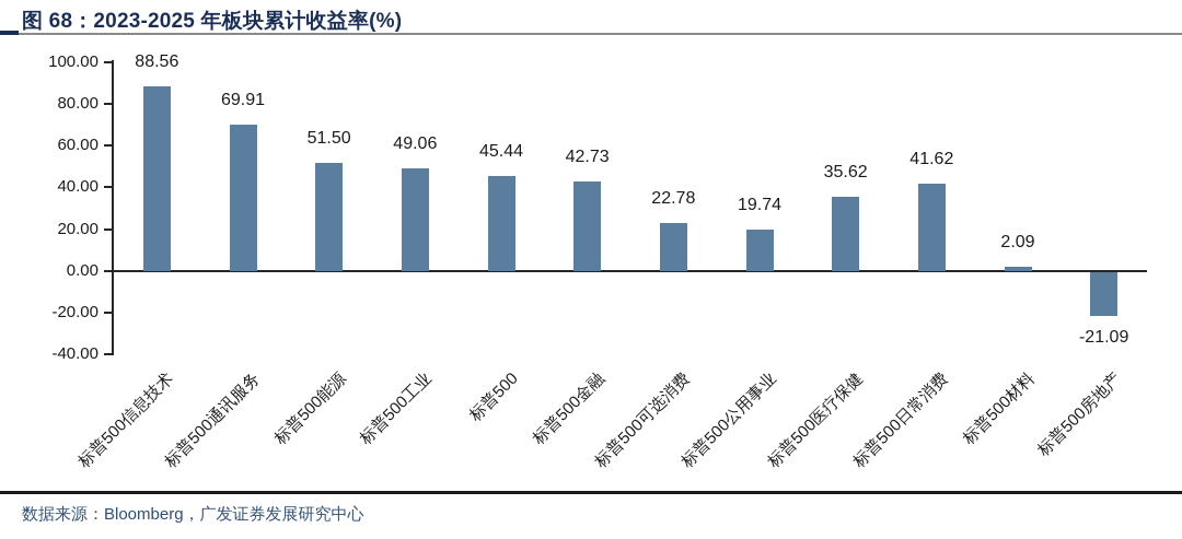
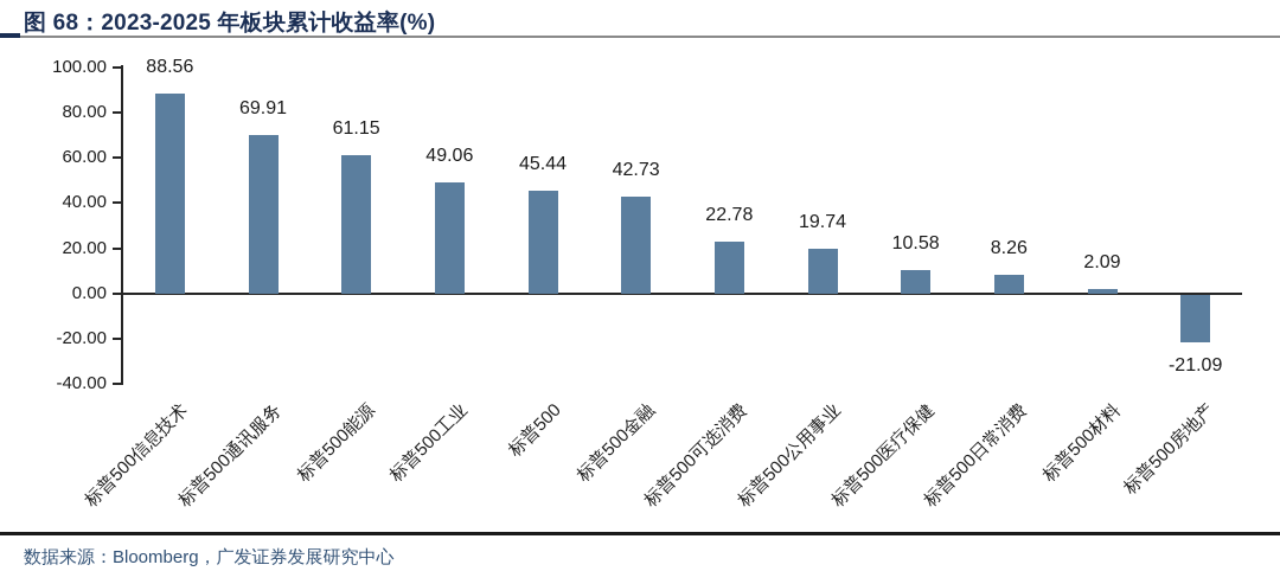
标普500能源: 51.50 -> 61.15
标普500医疗保健: 35.62 -> 10.58
标普500日常消费: 41.62 -> 8.26
